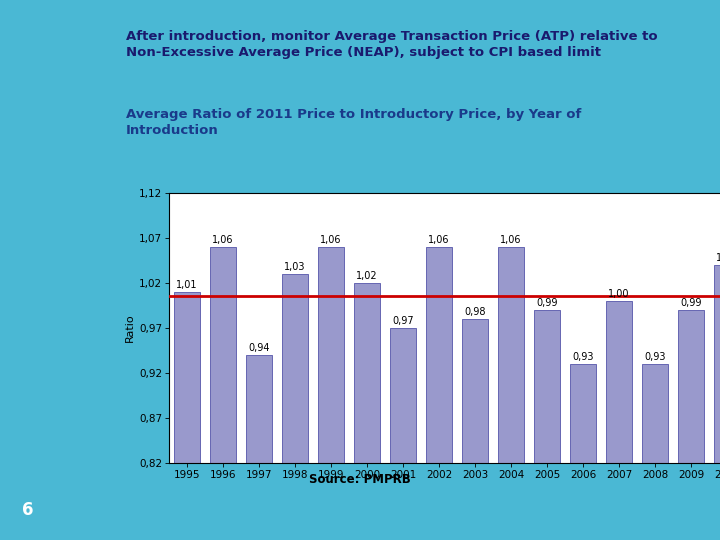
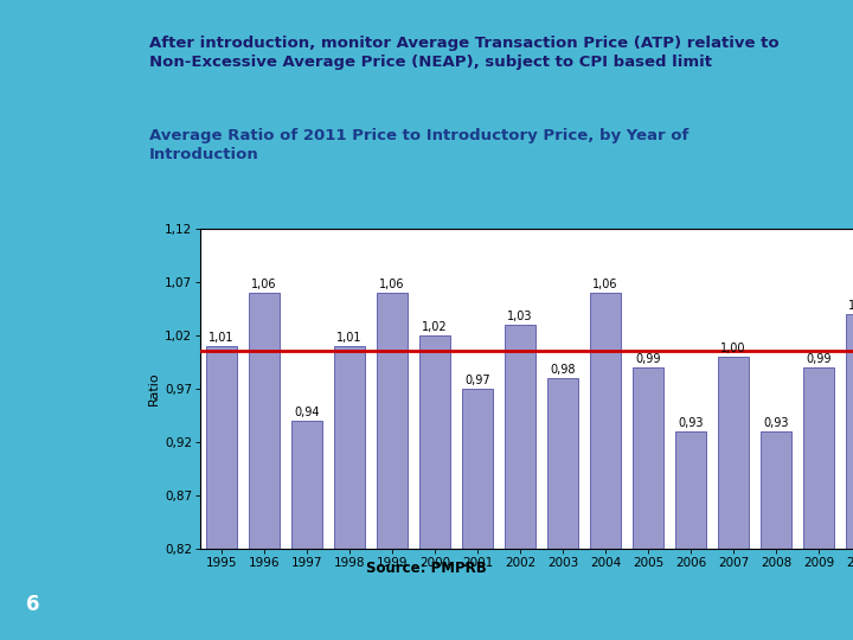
1998: 1,03 -> 1,01
2002: 1,06 -> 1,03
